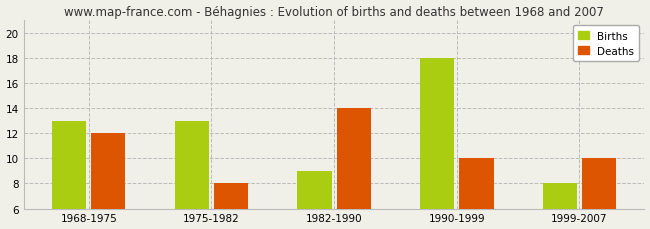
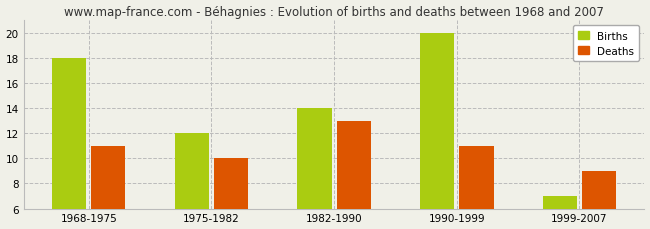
Births/1968-1975: 13 -> 18
Deaths/1968-1975: 12 -> 11
Births/1975-1982: 13 -> 12
Deaths/1975-1982: 8 -> 10
Births/1982-1990: 9 -> 14
Deaths/1982-1990: 14 -> 13
Births/1990-1999: 18 -> 20
Deaths/1990-1999: 10 -> 11
Births/1999-2007: 8 -> 7
Deaths/1999-2007: 10 -> 9
